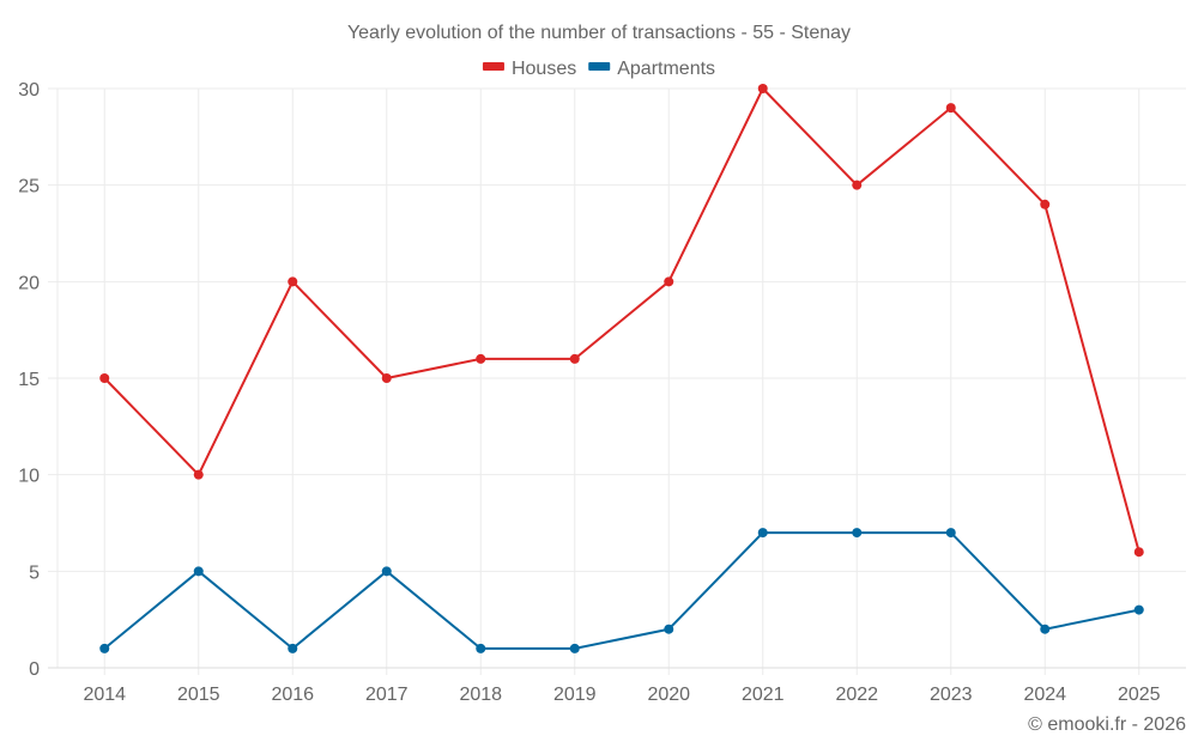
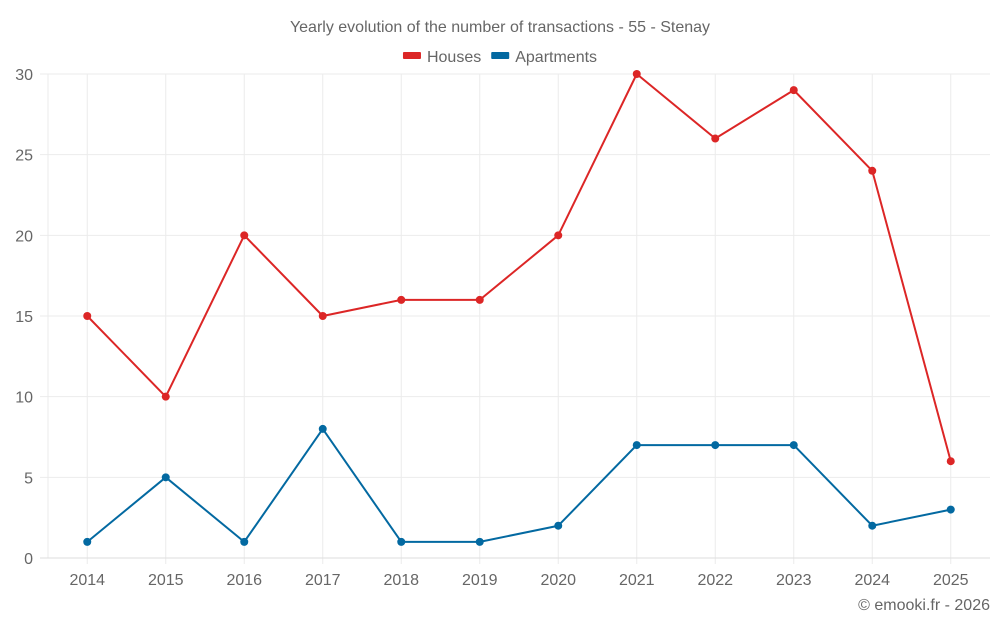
Apartments/2017: 5 -> 8
Houses/2022: 25 -> 26
